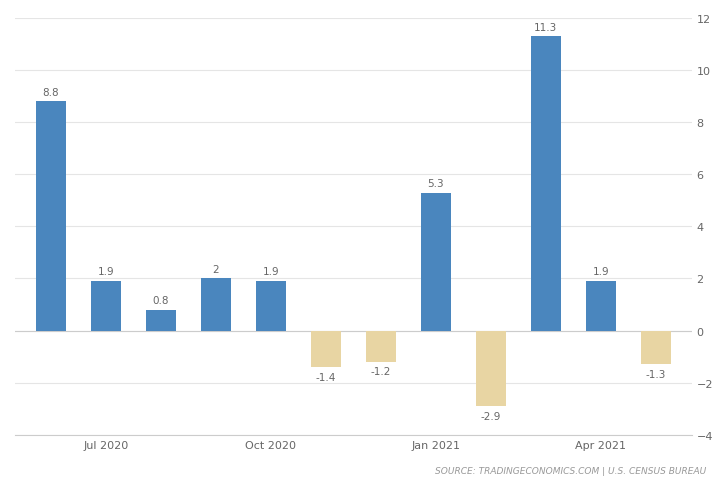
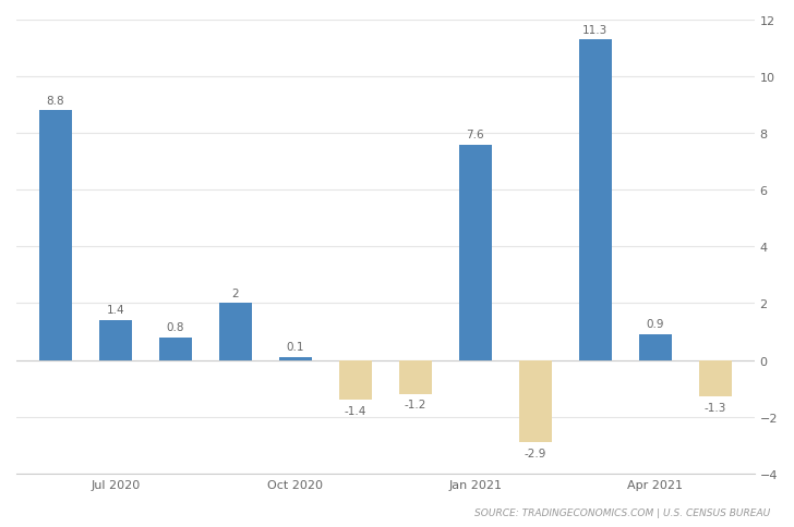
Jul 2020: 1.9 -> 1.4
Oct 2020: 1.9 -> 0.1
Jan 2021: 5.3 -> 7.6
Apr 2021: 1.9 -> 0.9
